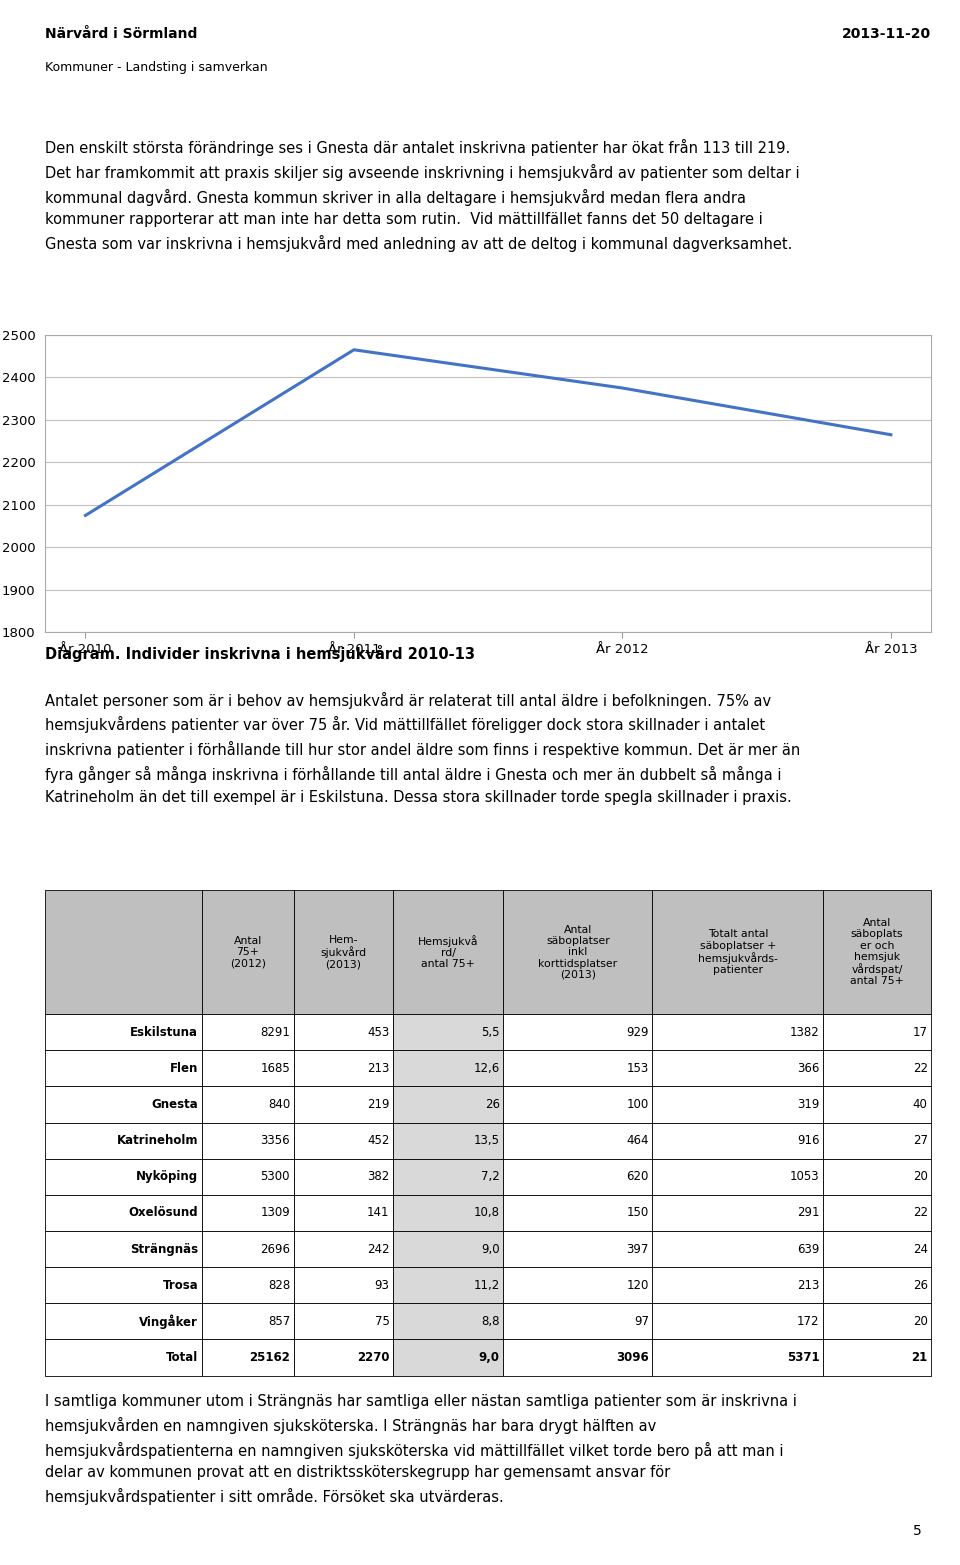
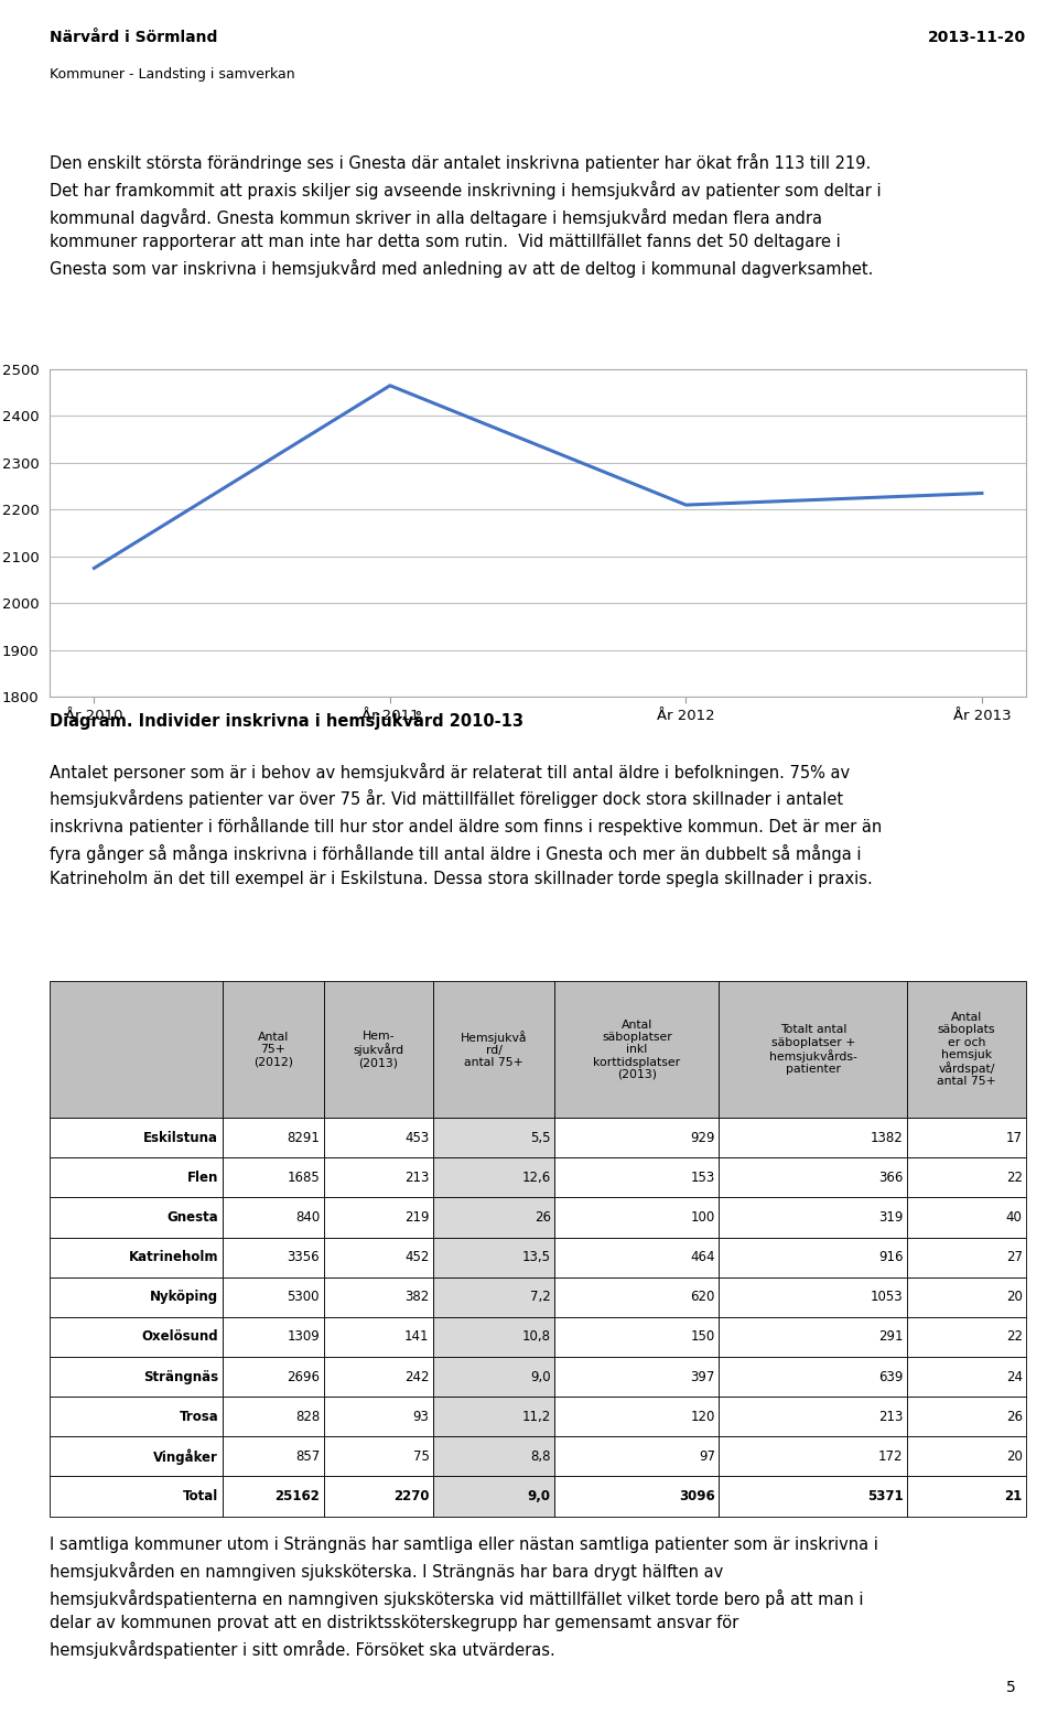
År 2012: 2375 -> 2210
År 2013: 2265 -> 2235
